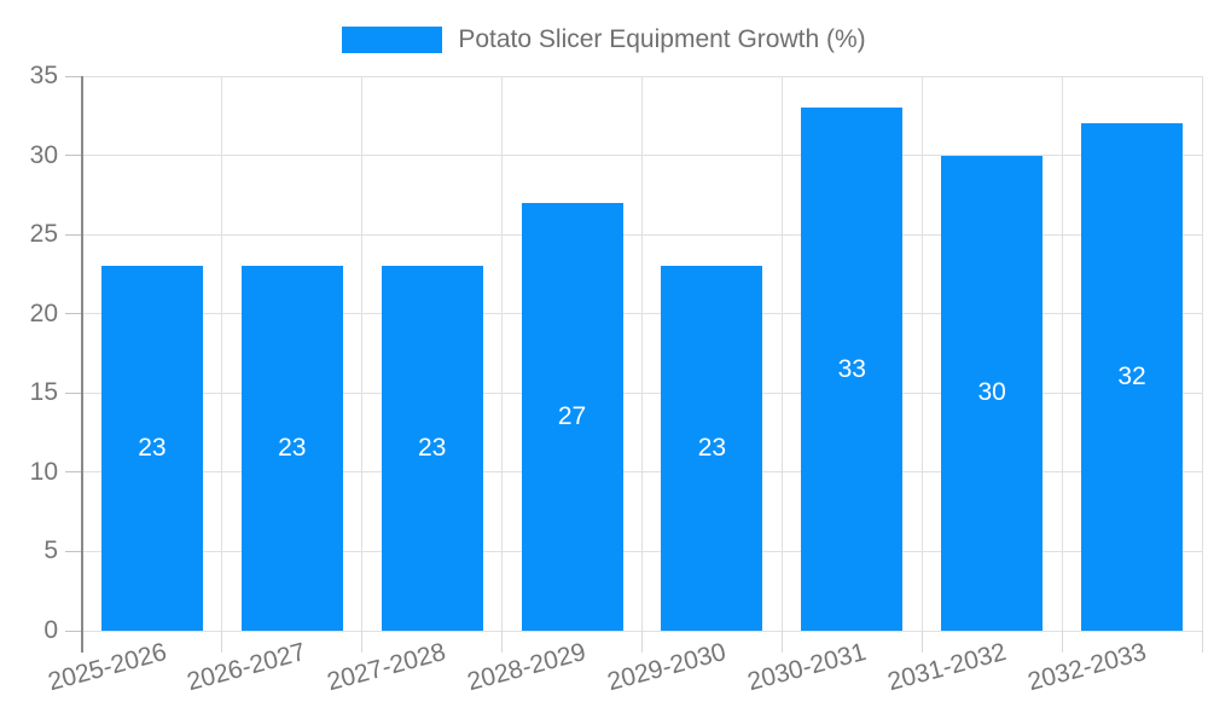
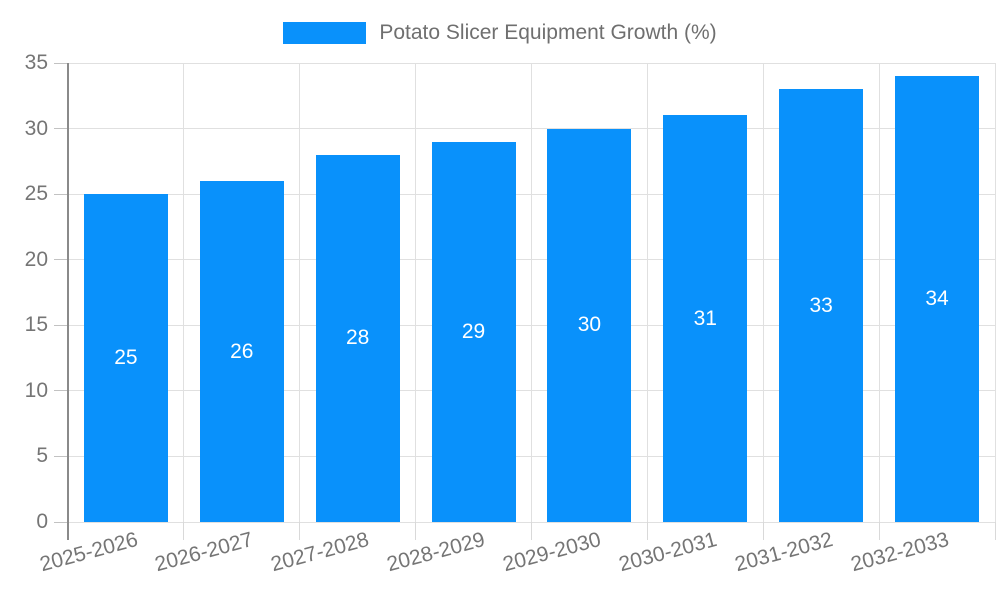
2025-2026: 23 -> 25
2026-2027: 23 -> 26
2027-2028: 23 -> 28
2028-2029: 27 -> 29
2029-2030: 23 -> 30
2030-2031: 33 -> 31
2031-2032: 30 -> 33
2032-2033: 32 -> 34
